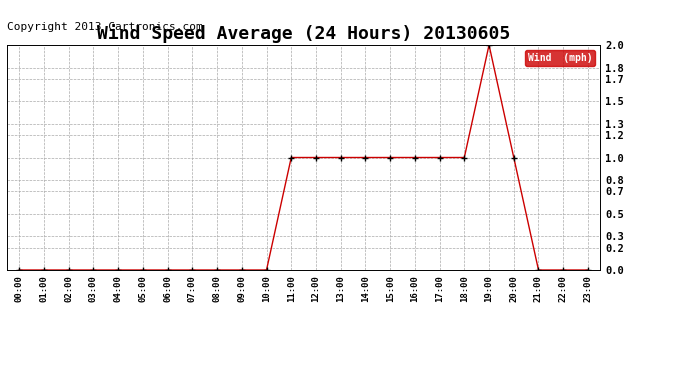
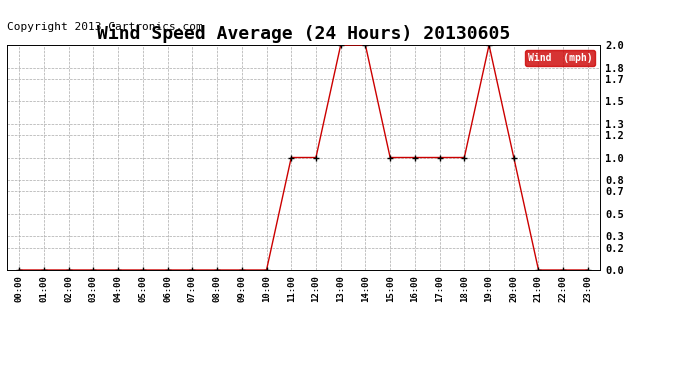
13:00: 1 -> 2
14:00: 1 -> 2
